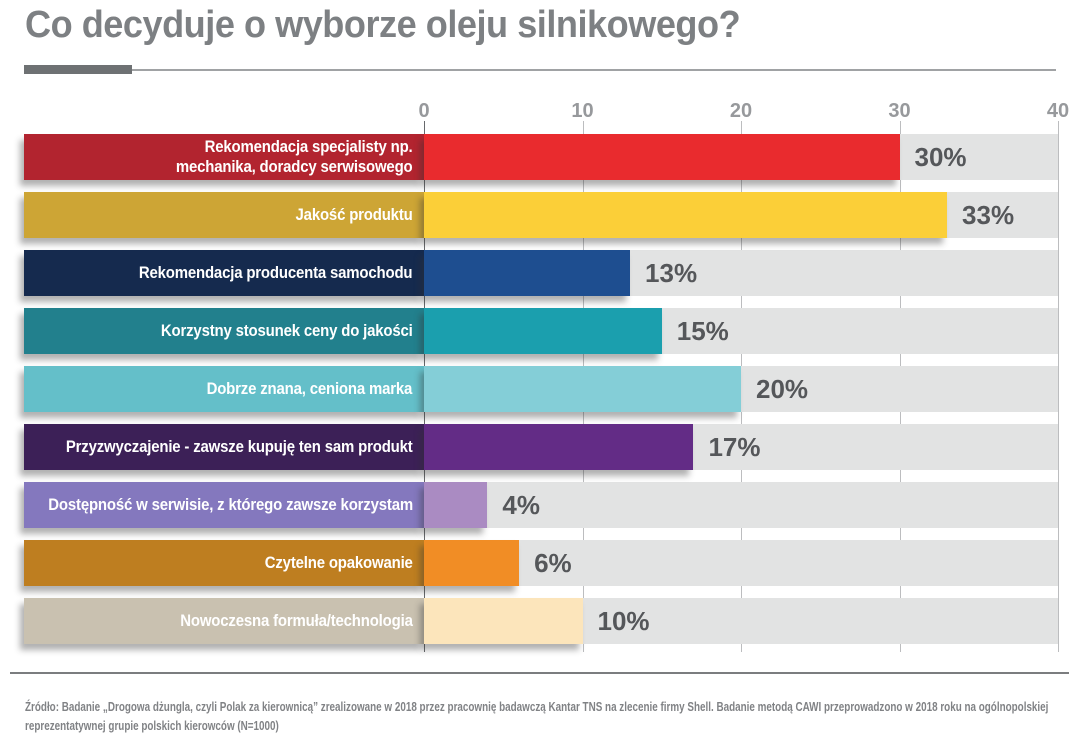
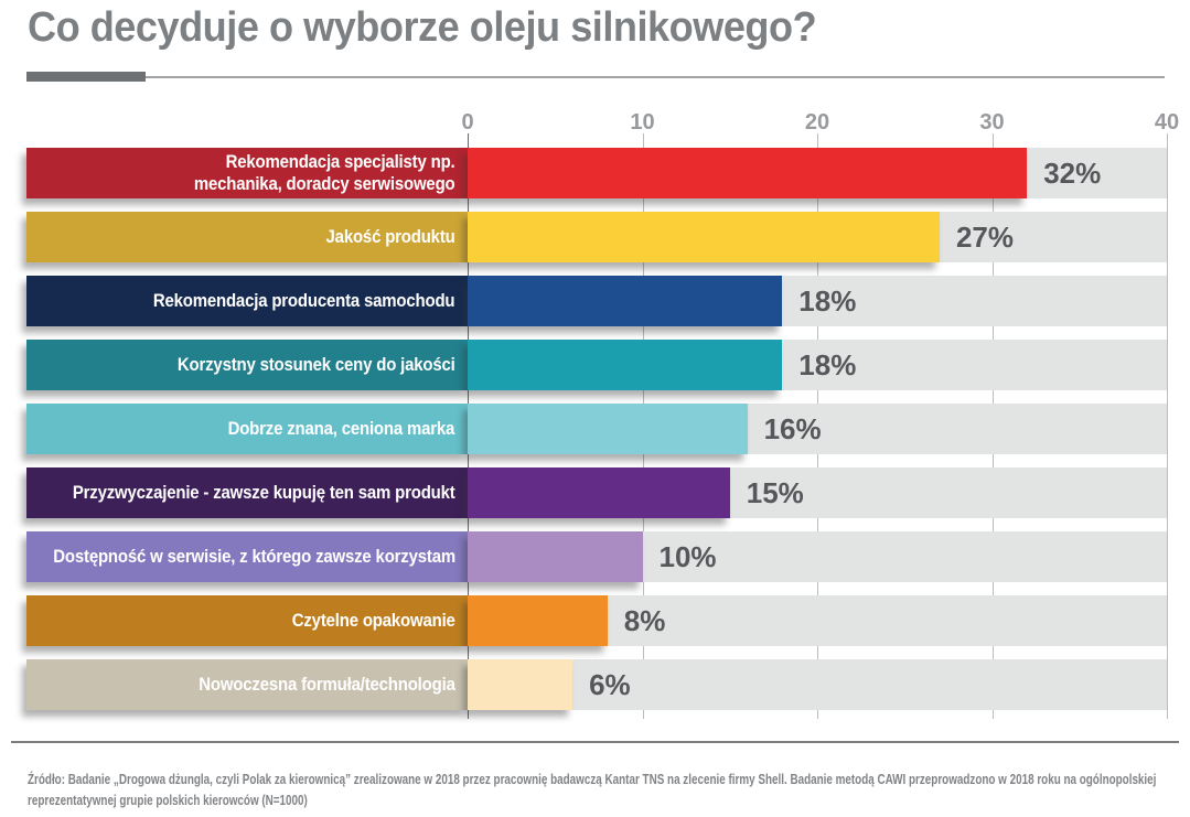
Rekomendacja specjalisty np. mechanika, doradcy serwisowego: 30% -> 32%
Jakość produktu: 33% -> 27%
Rekomendacja producenta samochodu: 13% -> 18%
Korzystny stosunek ceny do jakości: 15% -> 18%
Dobrze znana, ceniona marka: 20% -> 16%
Przyzwyczajenie - zawsze kupuję ten sam produkt: 17% -> 15%
Dostępność w serwisie, z którego zawsze korzystam: 4% -> 10%
Czytelne opakowanie: 6% -> 8%
Nowoczesna formuła/technologia: 10% -> 6%
